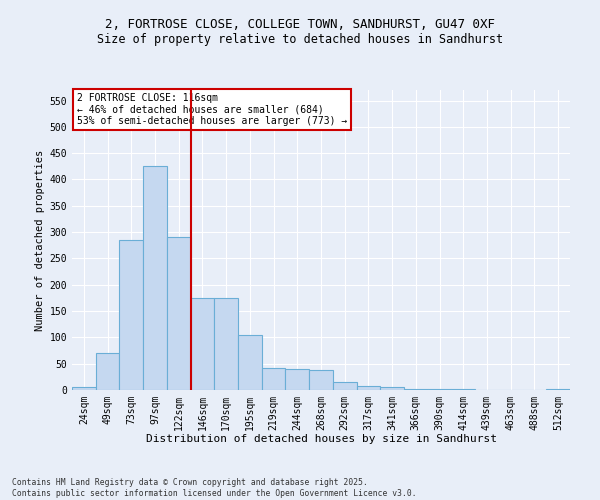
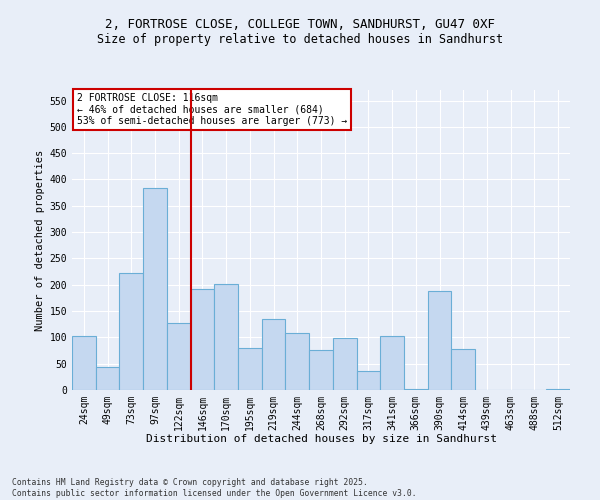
24sqm: 5 -> 102
49sqm: 70 -> 44
73sqm: 285 -> 222
97sqm: 425 -> 384
122sqm: 290 -> 128
146sqm: 175 -> 192
170sqm: 175 -> 202
195sqm: 105 -> 80
219sqm: 42 -> 134
244sqm: 40 -> 108
268sqm: 38 -> 76
292sqm: 15 -> 98
317sqm: 7 -> 36
341sqm: 5 -> 102
390sqm: 1 -> 188
414sqm: 1 -> 78
